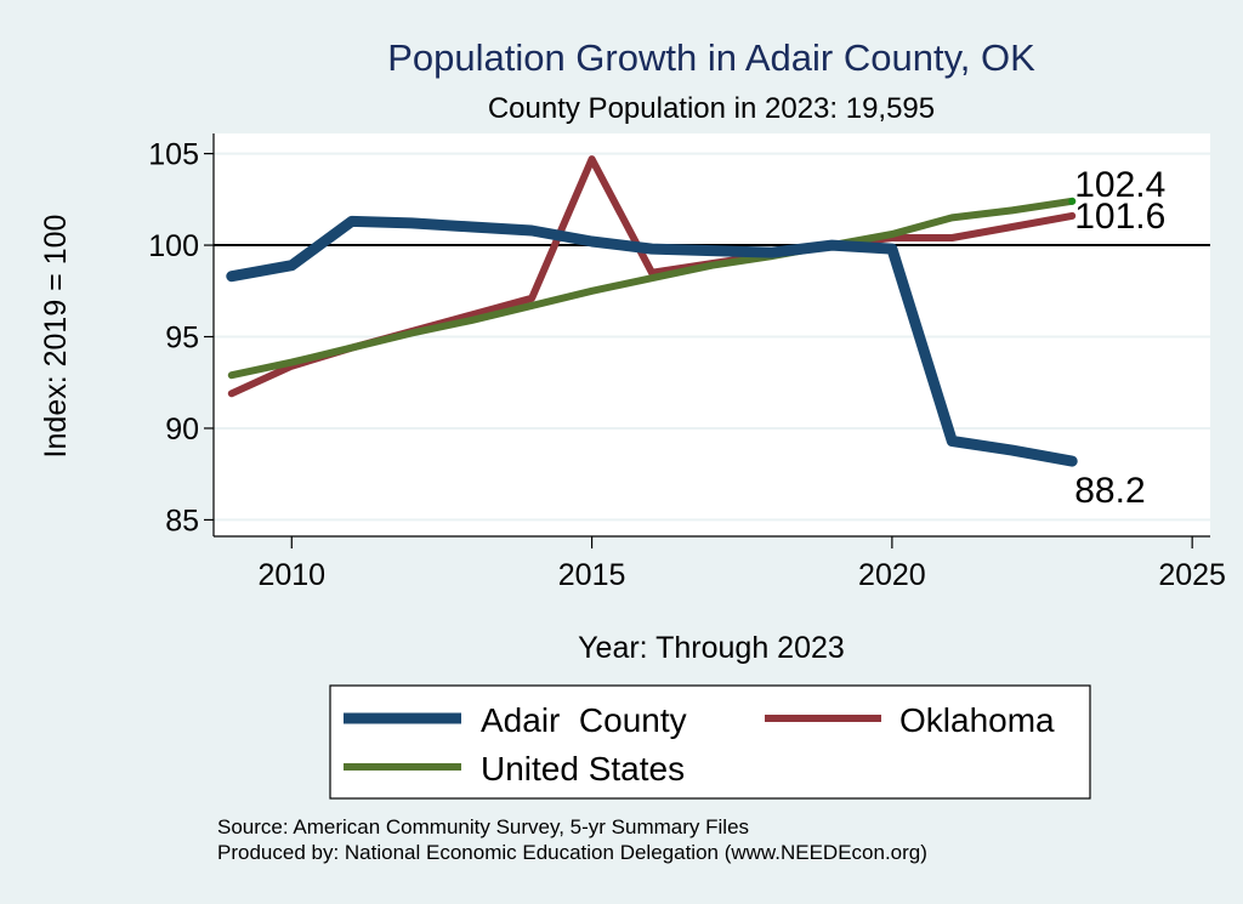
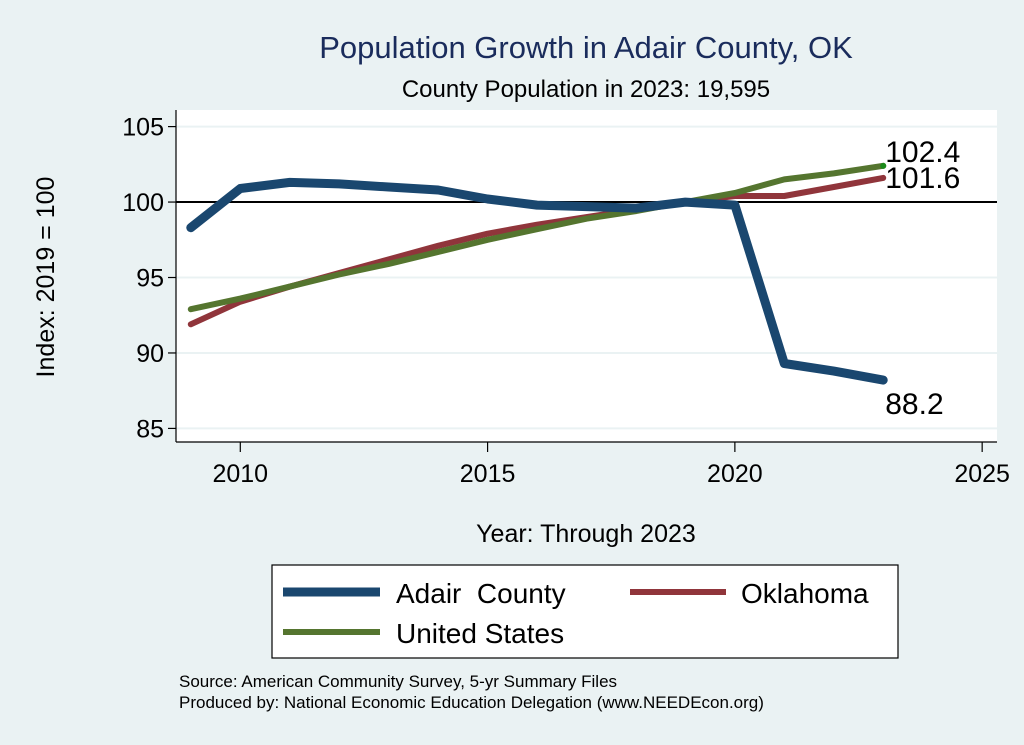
Adair County/2010: 98.9 -> 100.9
Oklahoma/2015: 104.7 -> 97.9
